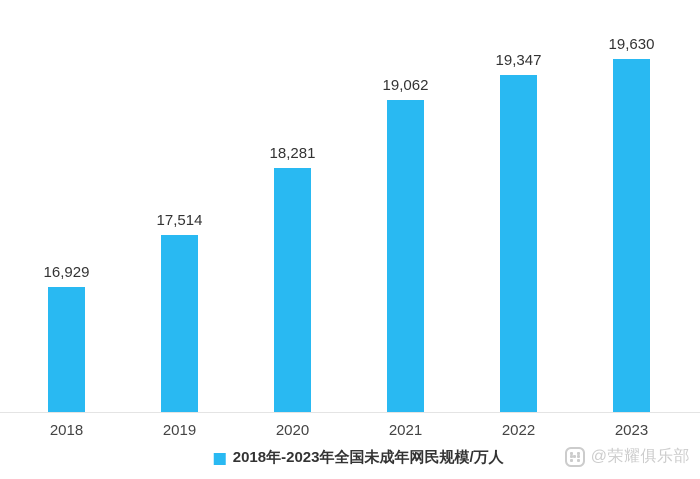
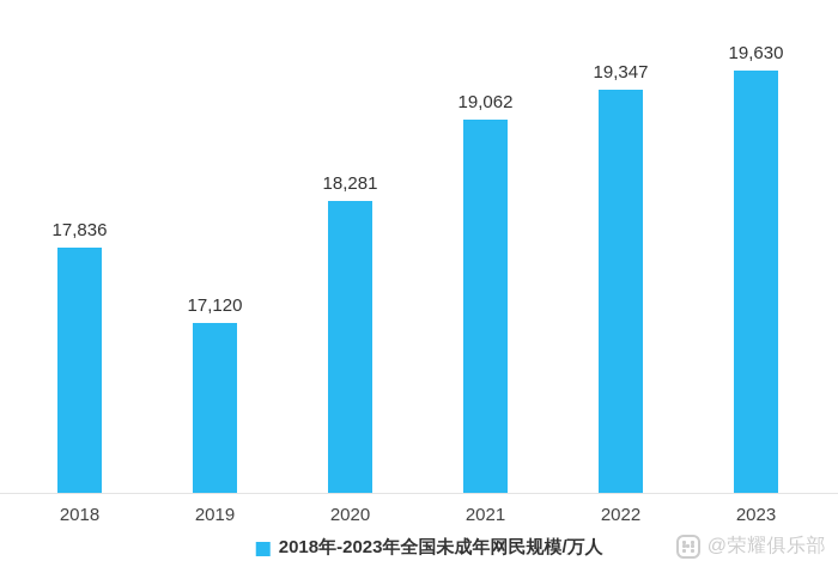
2018: 16,929 -> 17,836
2019: 17,514 -> 17,120
